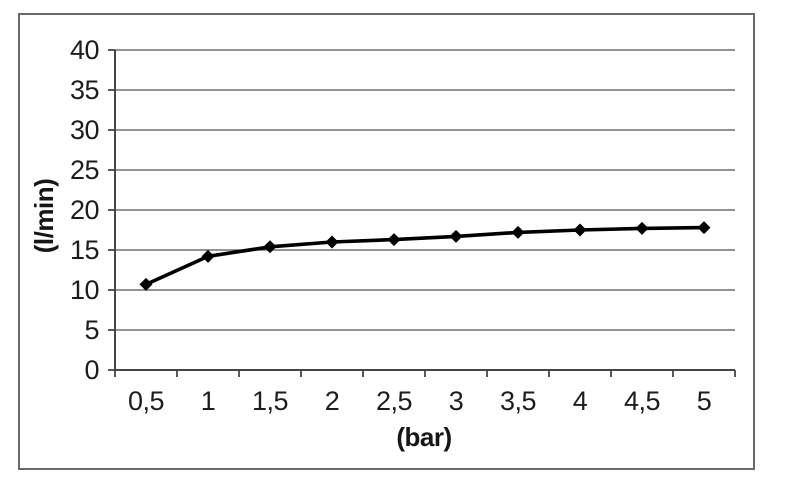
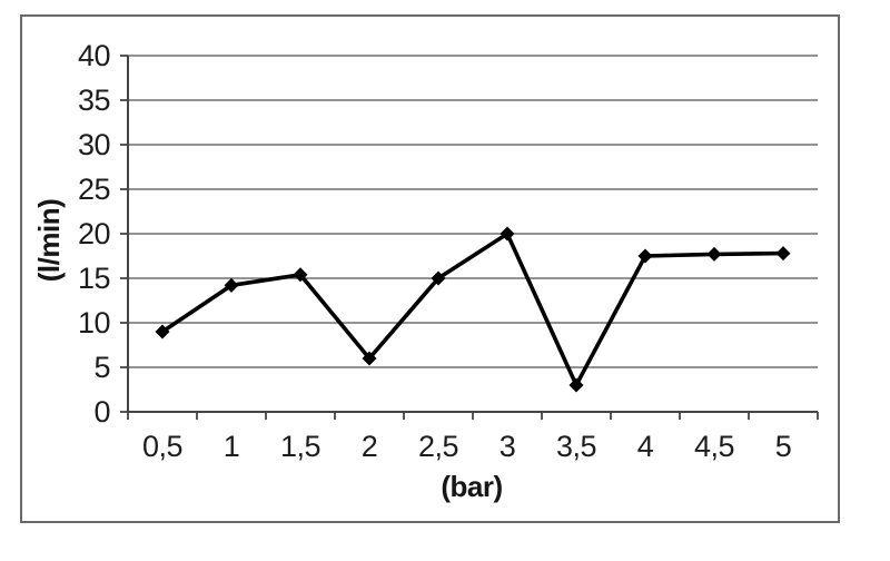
0,5: 11 -> 9
2: 16 -> 6
2,5: 16 -> 15
3: 17 -> 20
3,5: 17 -> 3
